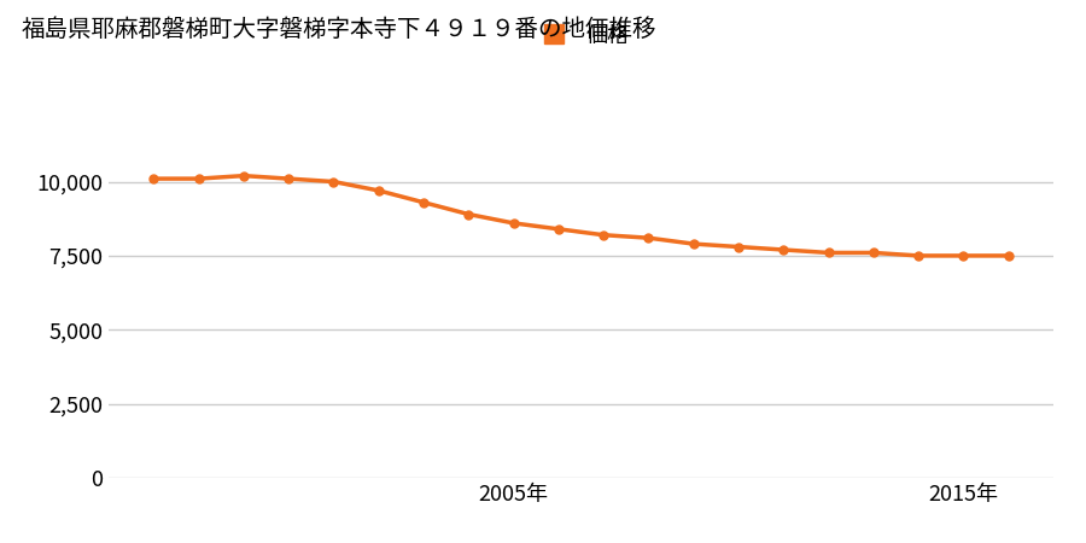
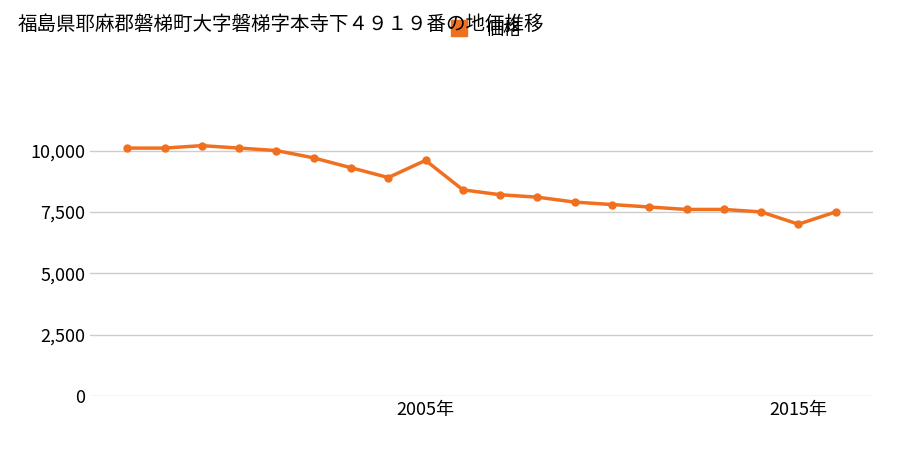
2005年: 8,600 -> 9,600
2015年: 7,500 -> 7,000
